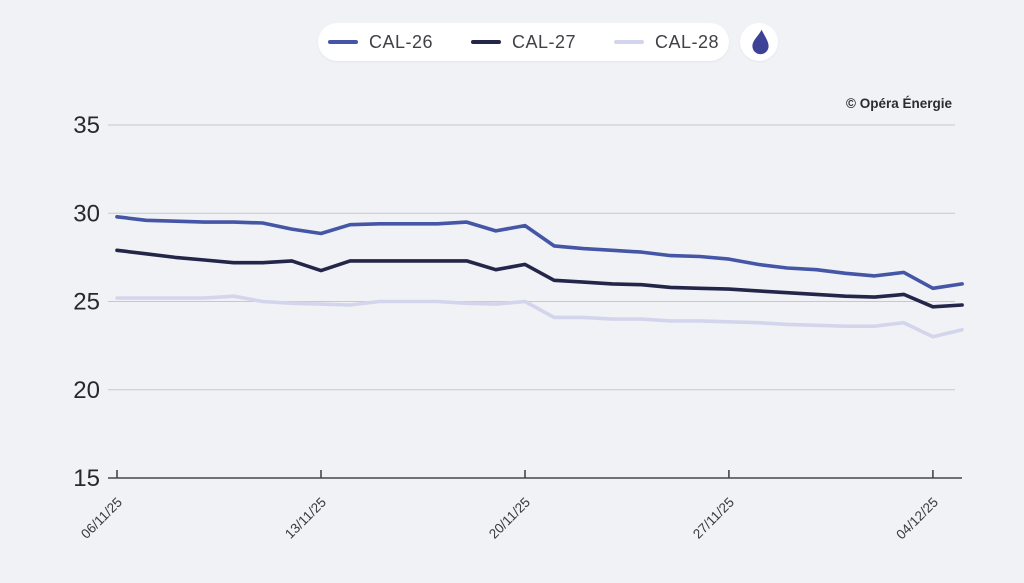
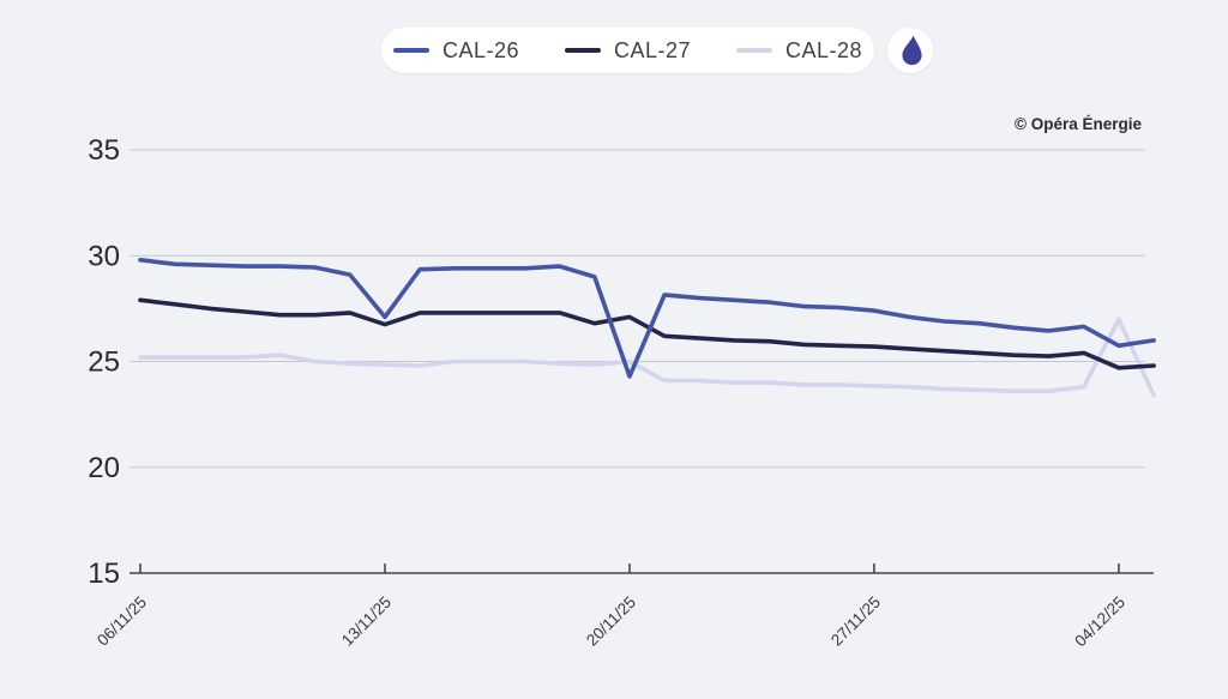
CAL-26/13/11/25: 28.9 -> 27.1
CAL-26/20/11/25: 29.3 -> 24.3
CAL-28/04/12/25: 23.0 -> 27.0
